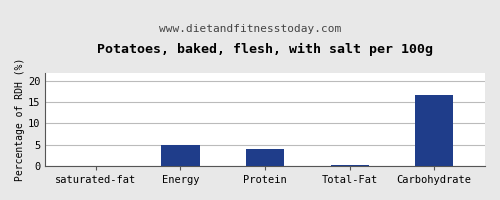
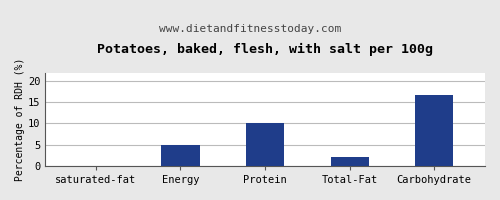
Protein: 4.0 -> 10.0
Total-Fat: 0.3 -> 2.0
